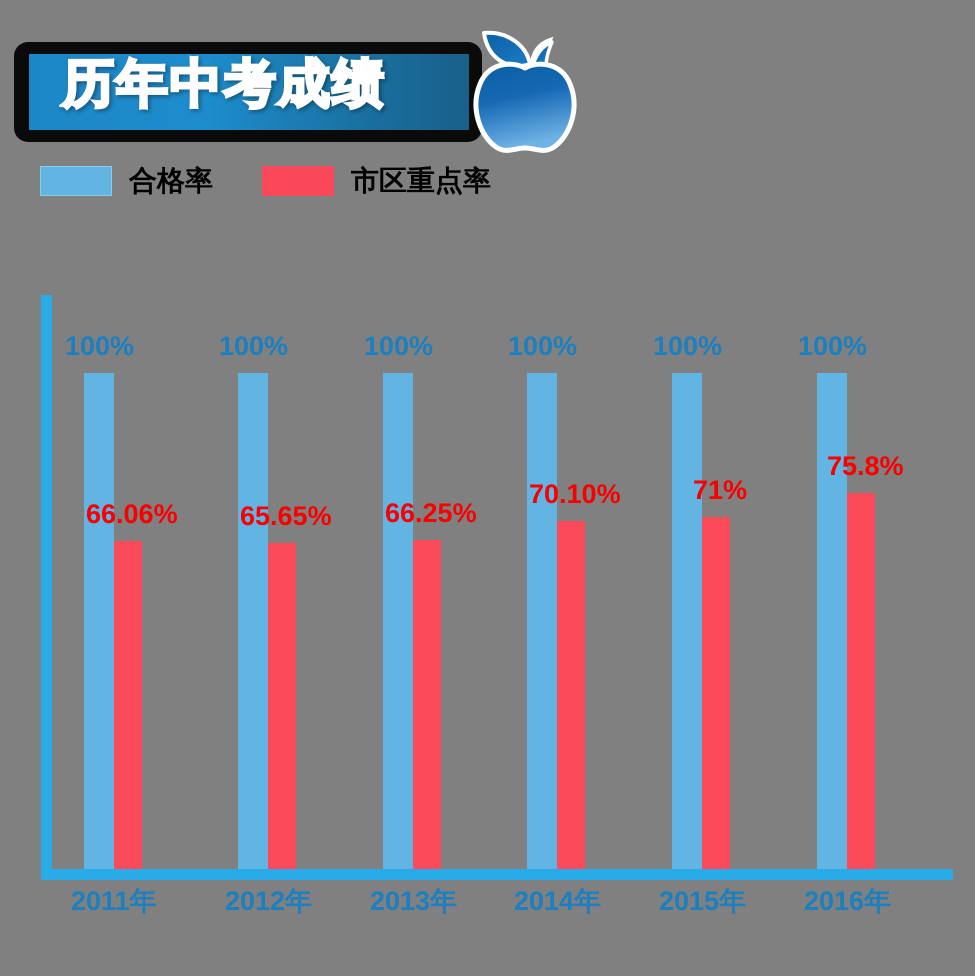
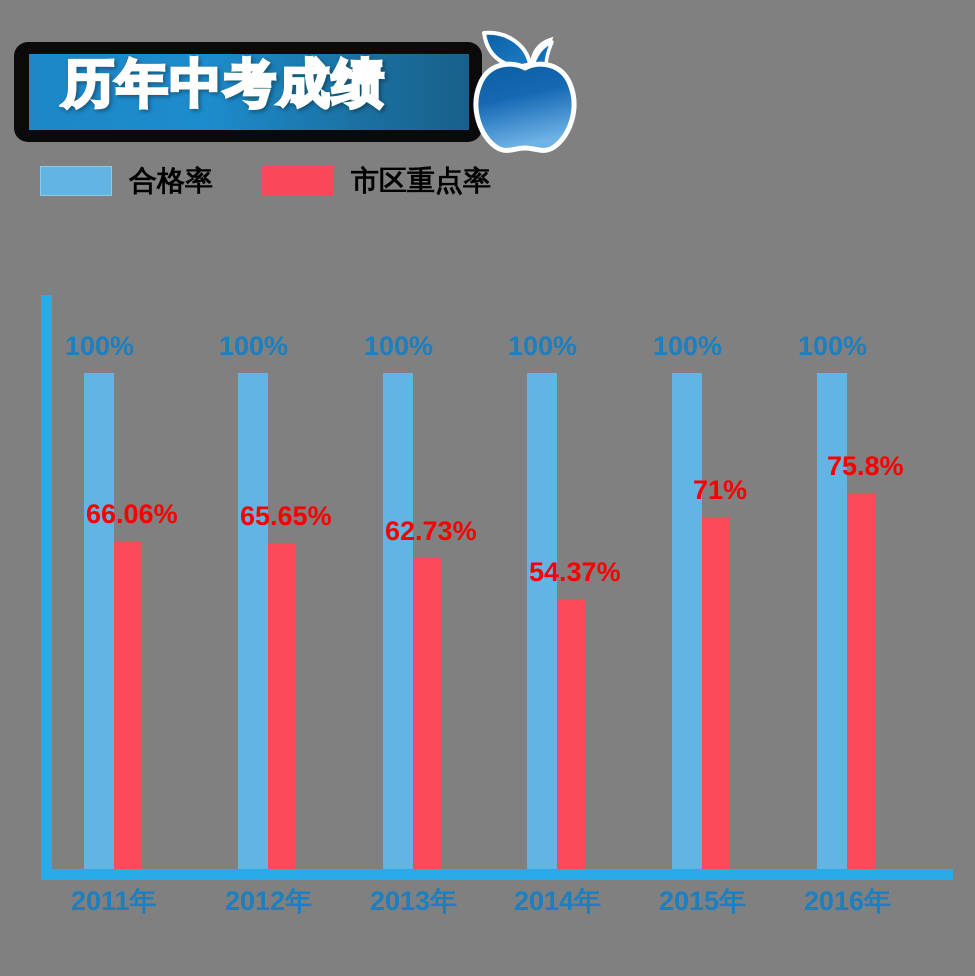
市区重点率/2013年: 66.25% -> 62.73%
市区重点率/2014年: 70.10% -> 54.37%
